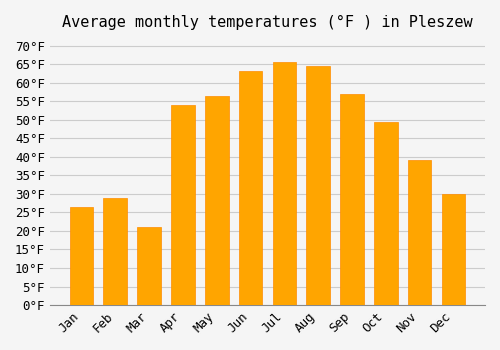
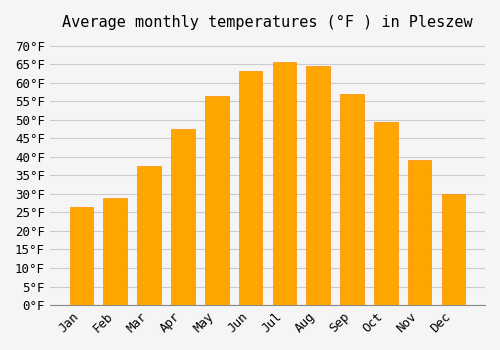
Mar: 21.0°F -> 37.5°F
Apr: 54.0°F -> 47.5°F
